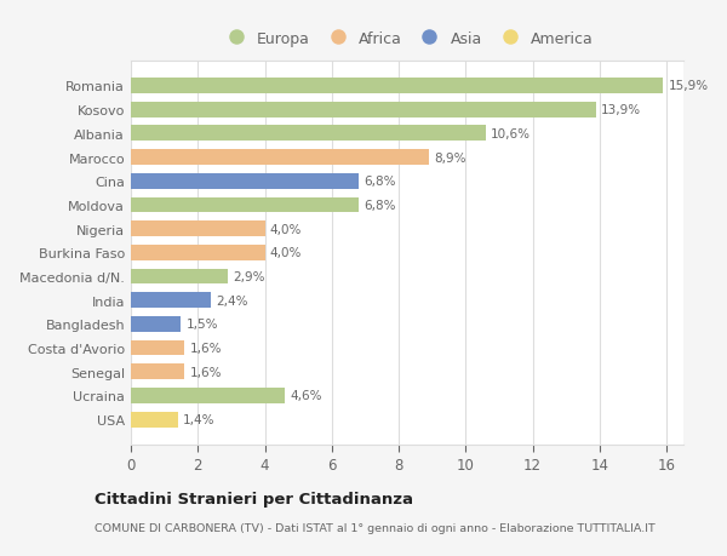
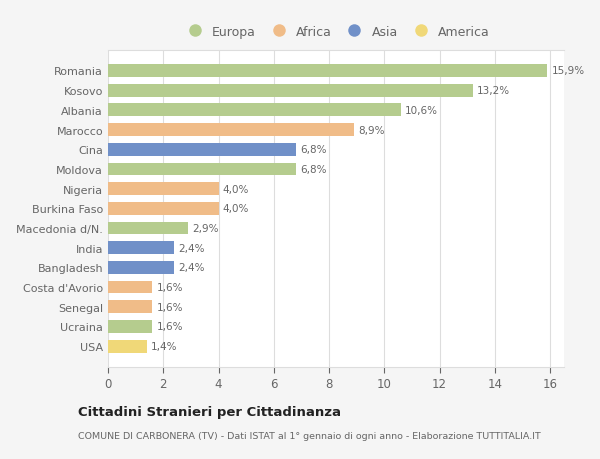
Kosovo: 13,9% -> 13,2%
Bangladesh: 1,5% -> 2,4%
Ucraina: 4,6% -> 1,6%
